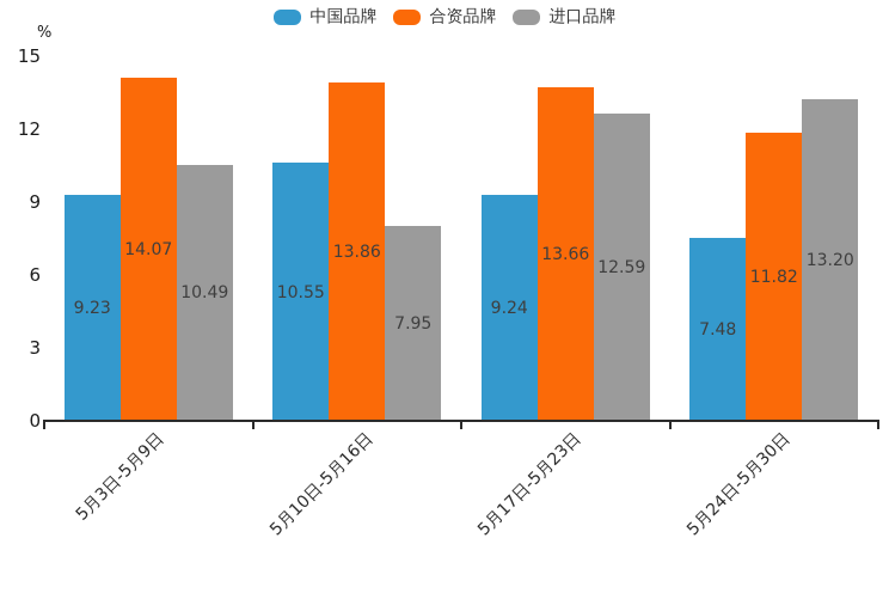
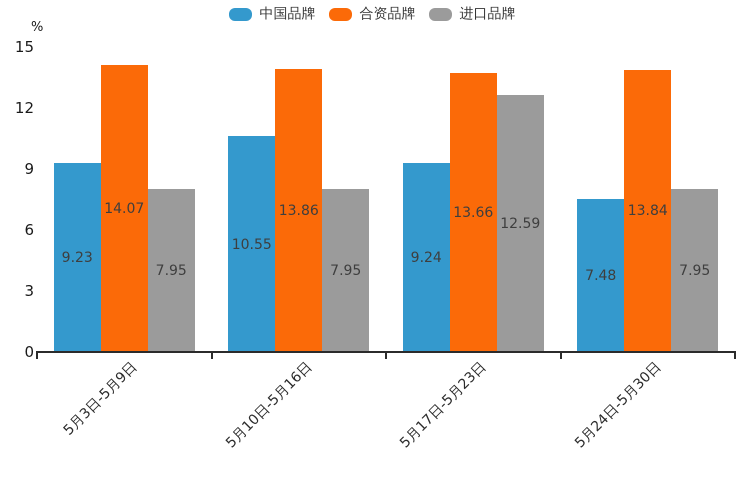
进口品牌/5月3日-5月9日: 10.49 -> 7.95
合资品牌/5月24日-5月30日: 11.82 -> 13.84
进口品牌/5月24日-5月30日: 13.20 -> 7.95
